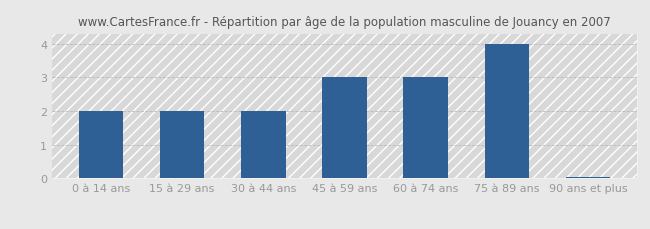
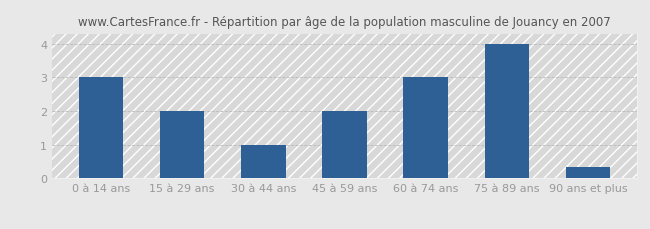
0 à 14 ans: 2.00 -> 3.00
30 à 44 ans: 2.00 -> 1.00
45 à 59 ans: 3.00 -> 2.00
90 ans et plus: 0.05 -> 0.35
